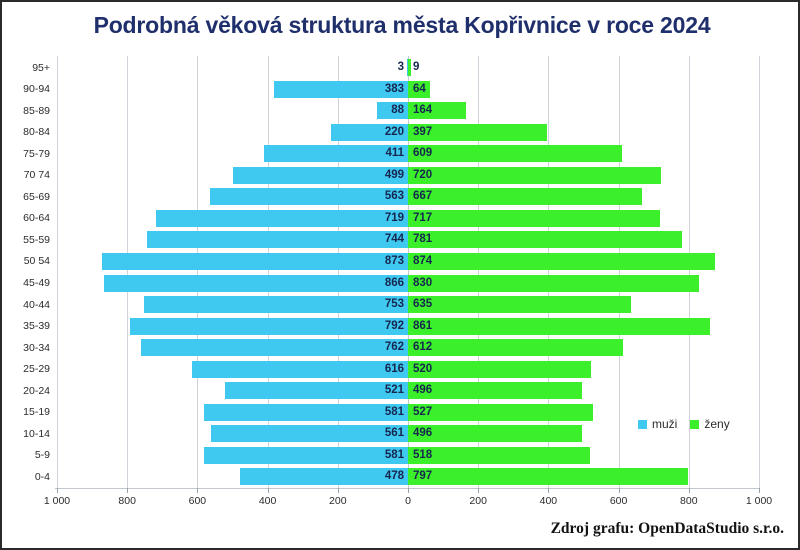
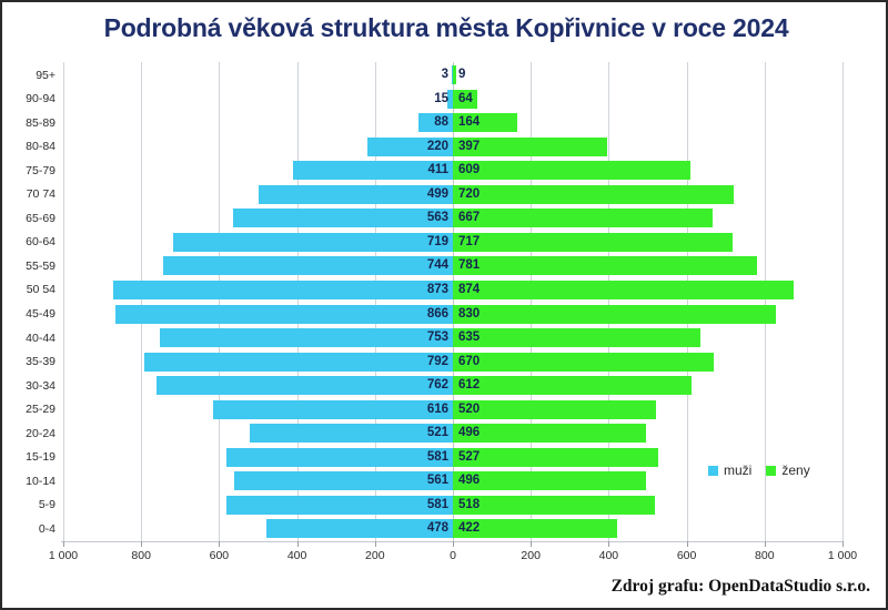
muži/90-94: 383 -> 15
ženy/35-39: 861 -> 670
ženy/0-4: 797 -> 422
